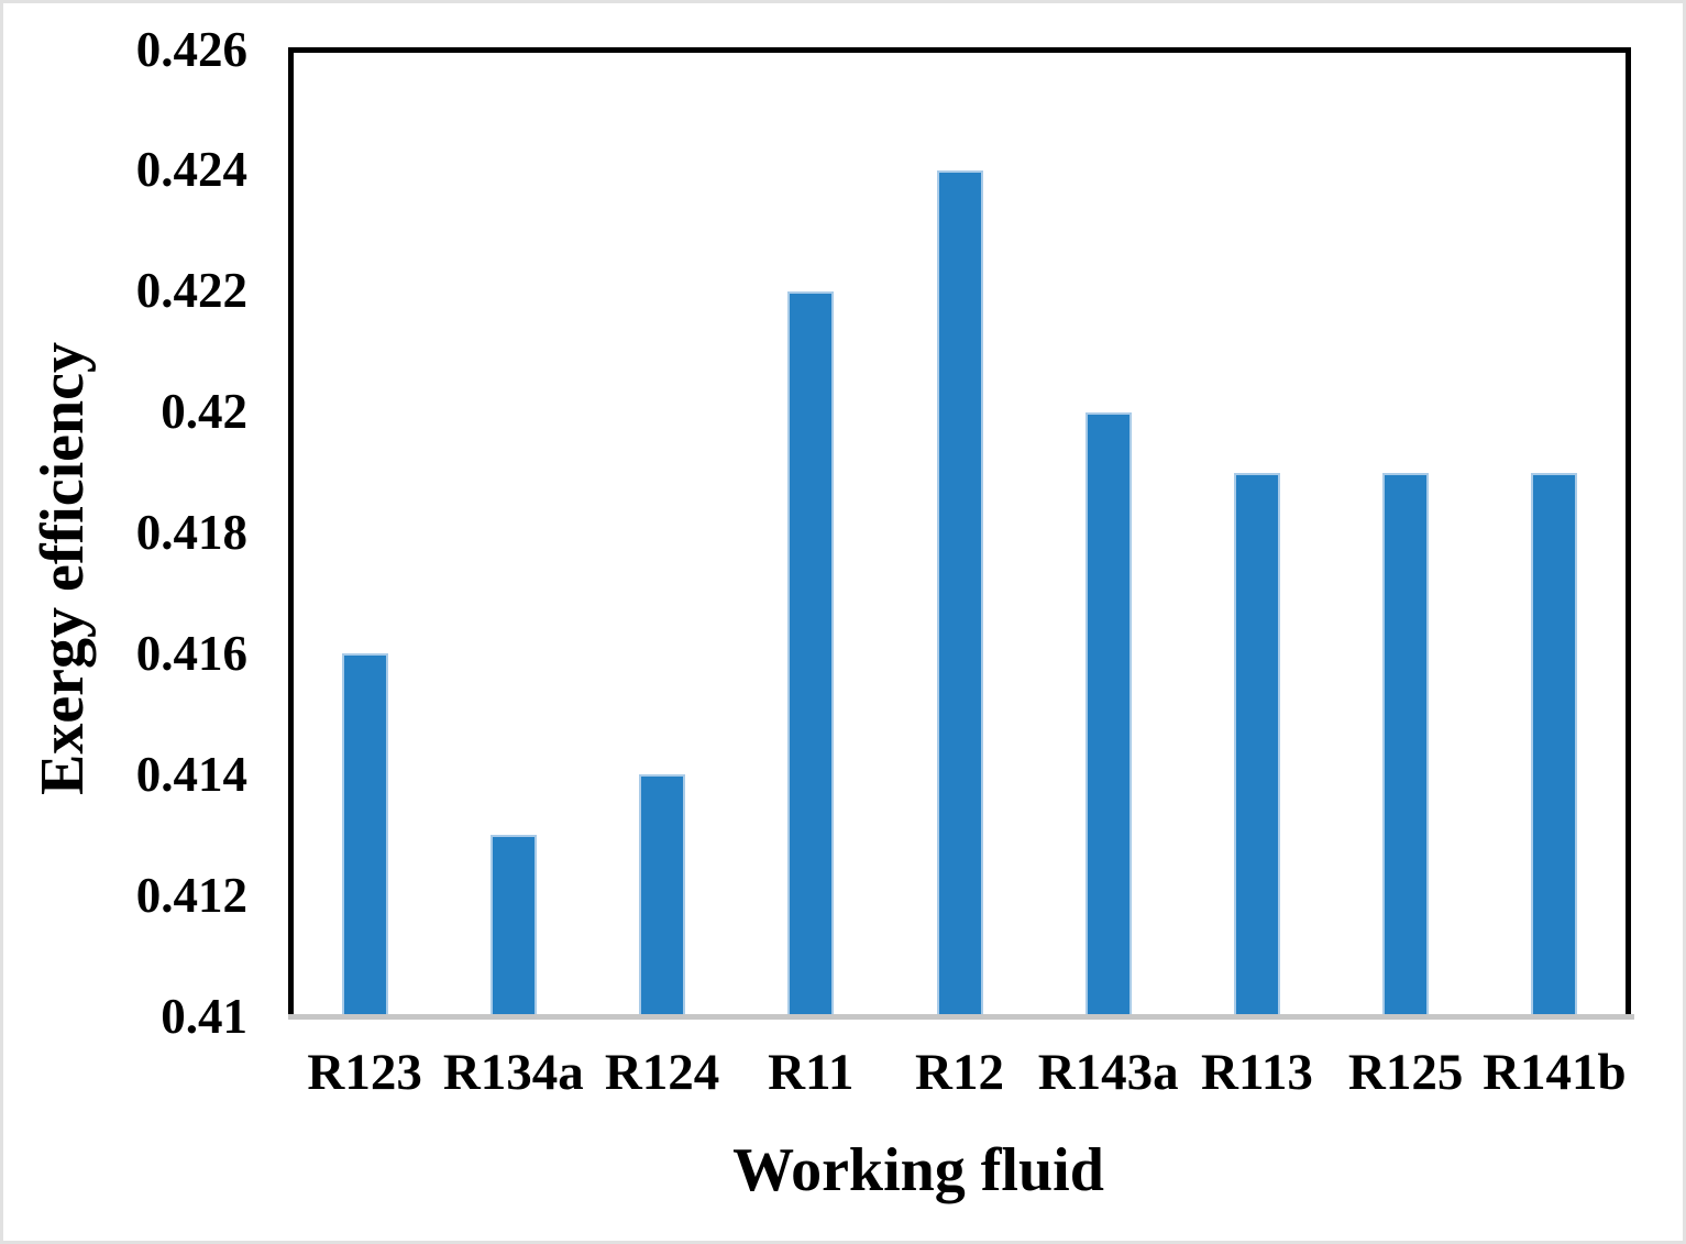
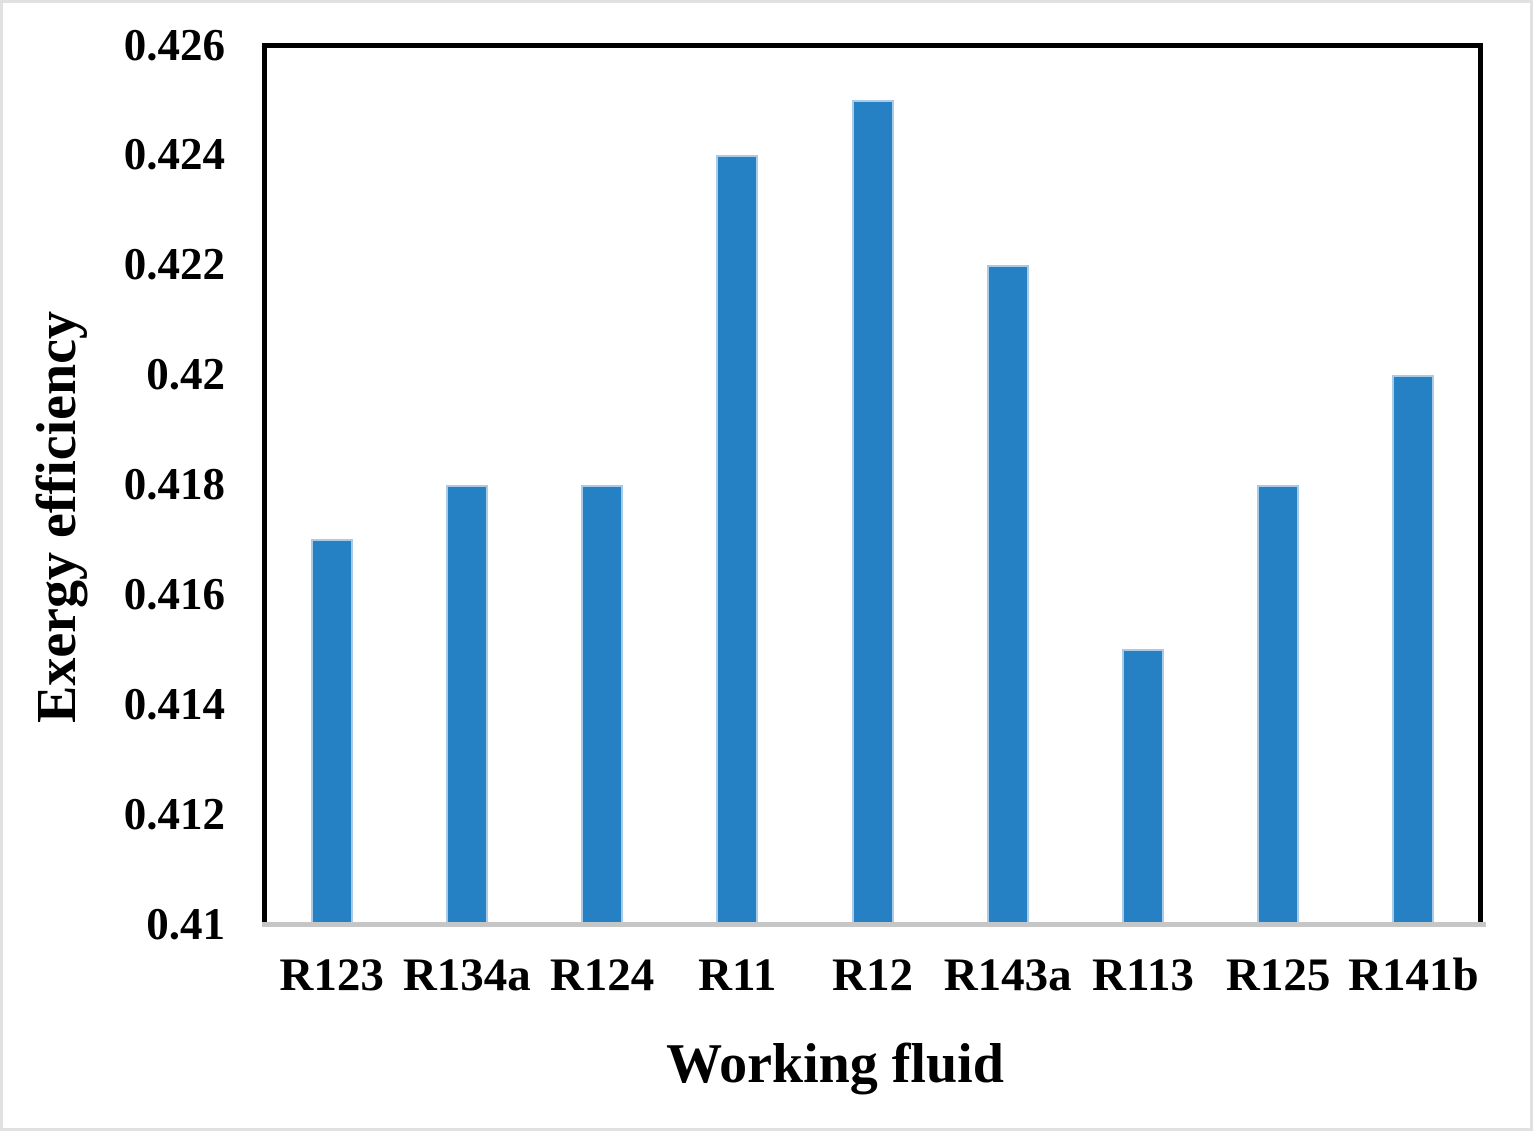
R123: 0.416 -> 0.417
R134a: 0.413 -> 0.418
R124: 0.414 -> 0.418
R11: 0.422 -> 0.424
R12: 0.424 -> 0.425
R143a: 0.420 -> 0.422
R113: 0.419 -> 0.415
R125: 0.419 -> 0.418
R141b: 0.419 -> 0.420
